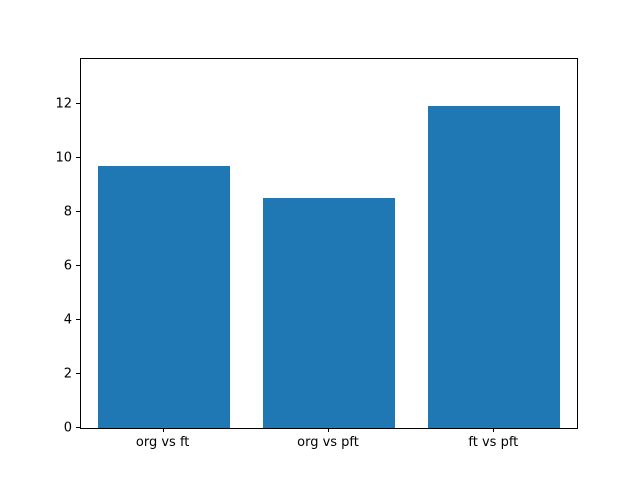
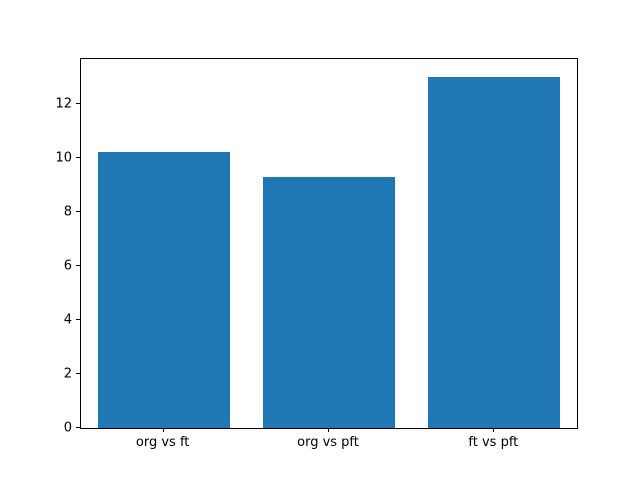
org vs ft: 9.7 -> 10.2
org vs pft: 8.5 -> 9.3
ft vs pft: 11.9 -> 13.0
